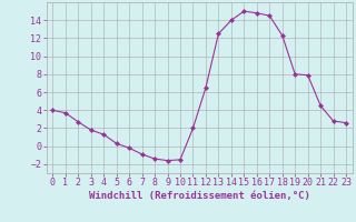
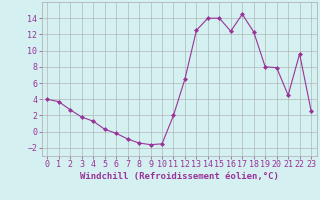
15: 15.0 -> 14.0
16: 14.8 -> 12.4
22: 2.8 -> 9.6
